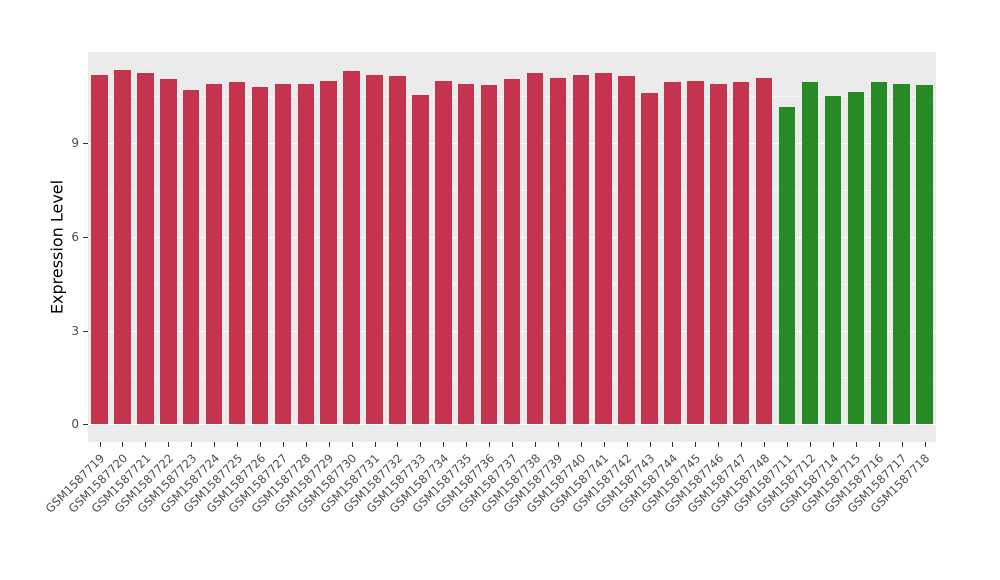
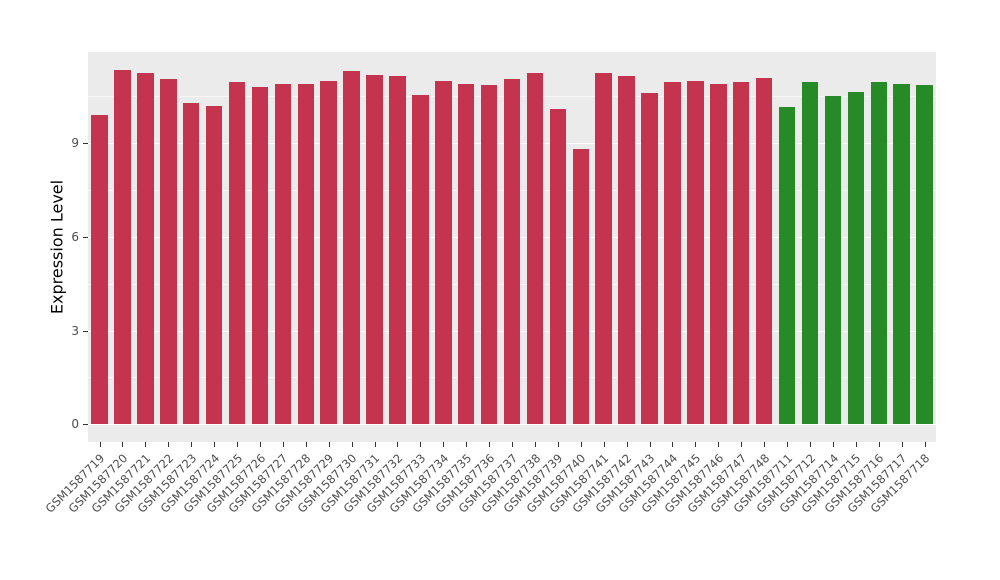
GSM1587719: 11.2 -> 9.9
GSM1587723: 10.7 -> 10.3
GSM1587724: 10.9 -> 10.2
GSM1587739: 11.1 -> 10.1
GSM1587740: 11.2 -> 8.8
